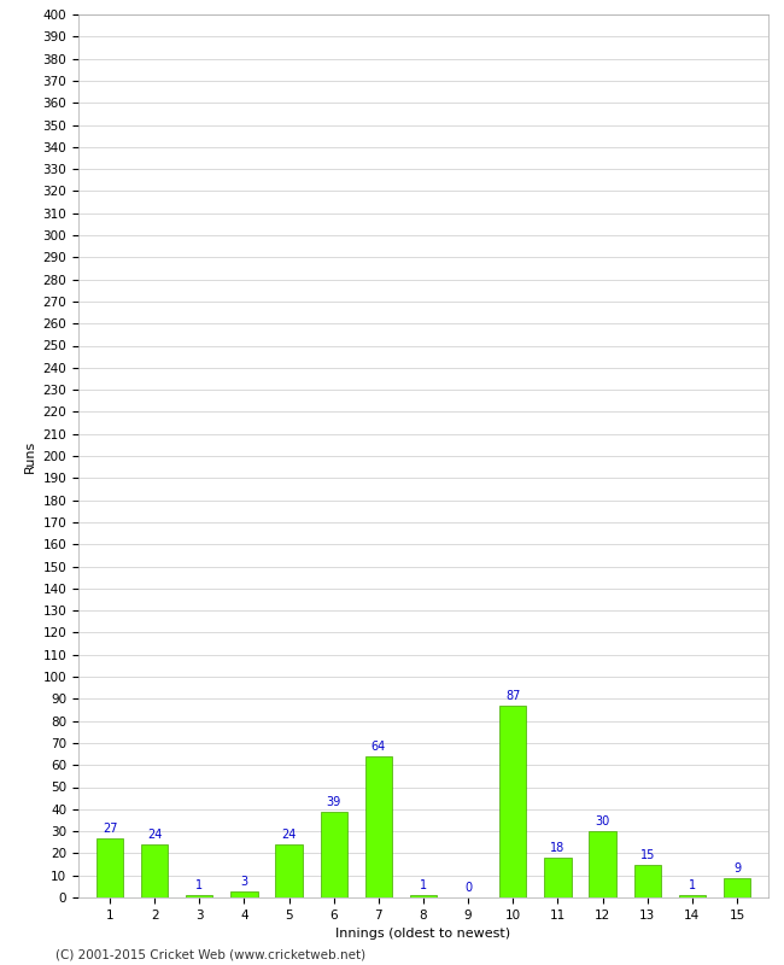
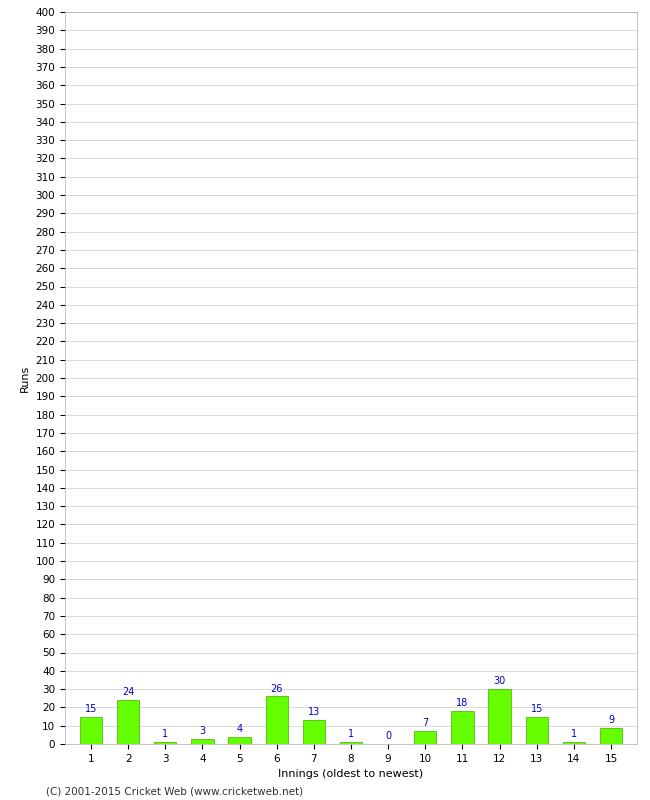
1: 27 -> 15
5: 24 -> 4
6: 39 -> 26
7: 64 -> 13
10: 87 -> 7
